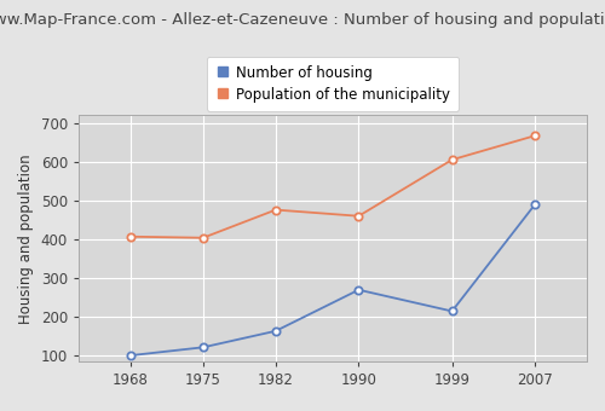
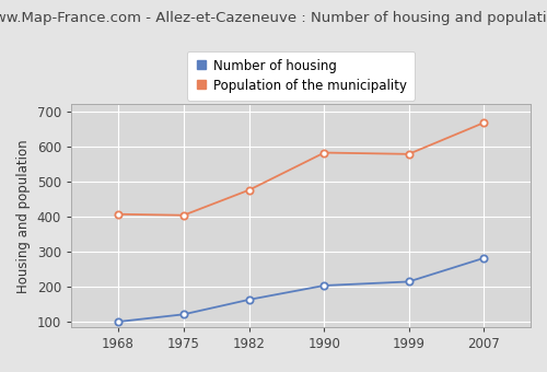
Number of housing/1990: 270 -> 204
Population of the municipality/1990: 460 -> 582
Population of the municipality/1999: 605 -> 578
Number of housing/2007: 490 -> 282
